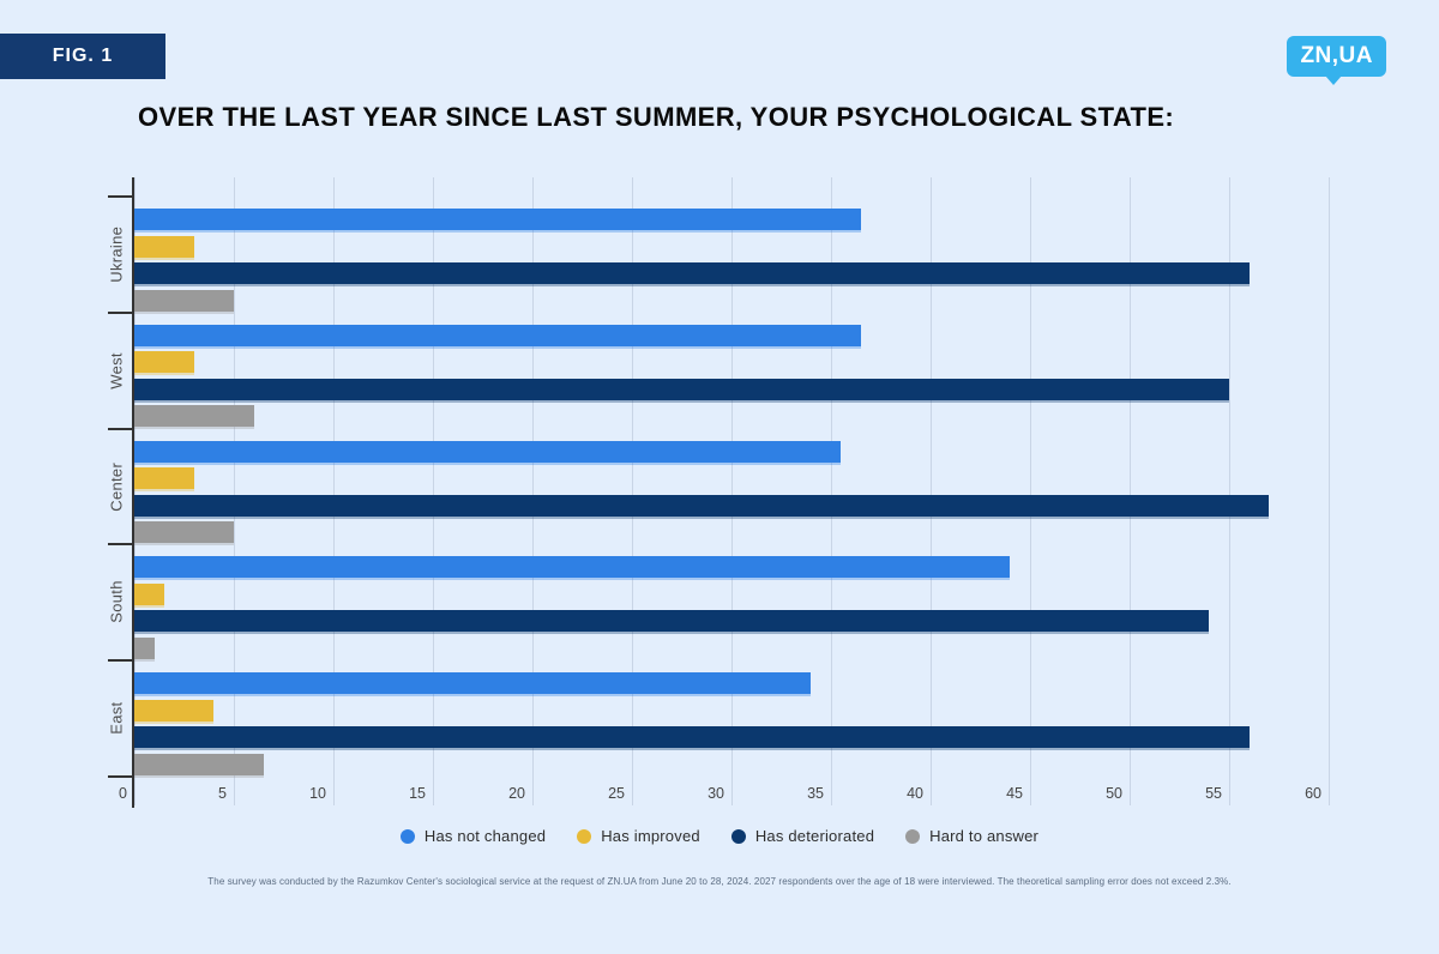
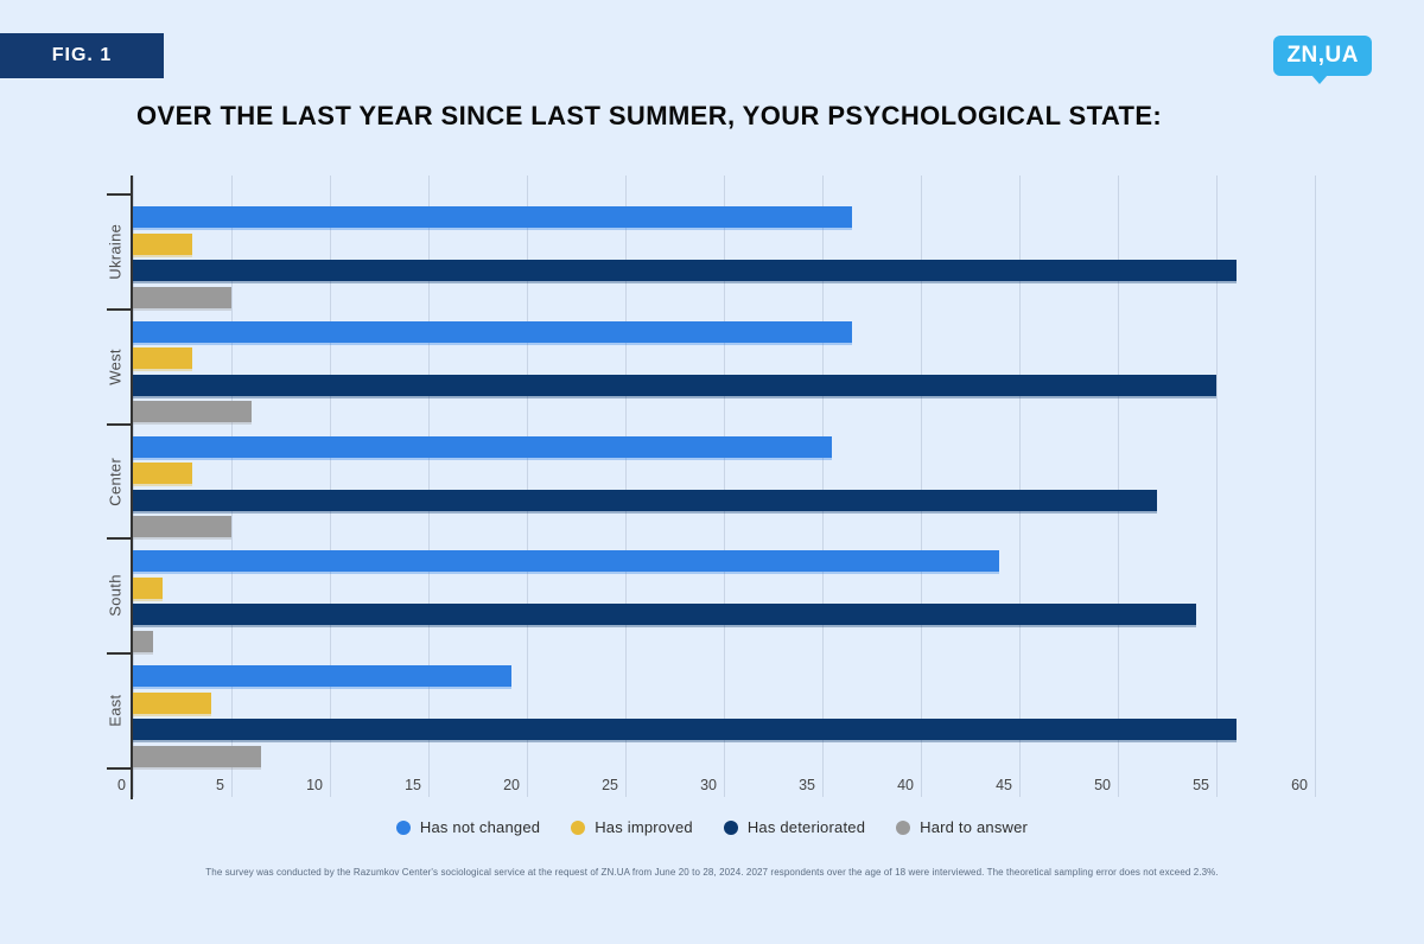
Has deteriorated/Center: 57 -> 52
Has not changed/East: 34.0 -> 19.2
